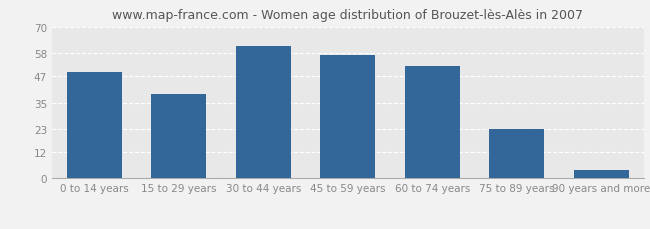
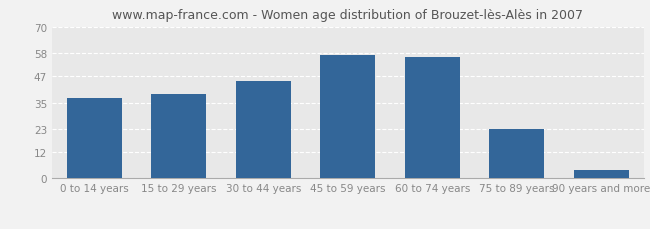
0 to 14 years: 49 -> 37
30 to 44 years: 61 -> 45
60 to 74 years: 52 -> 56
